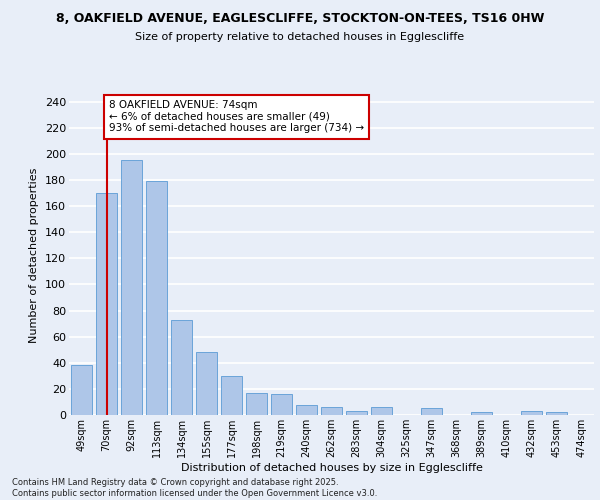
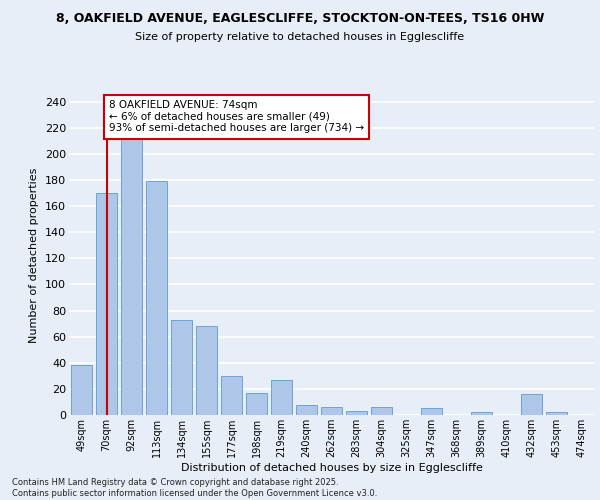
92sqm: 195 -> 212
155sqm: 48 -> 68
219sqm: 16 -> 27
432sqm: 3 -> 16
